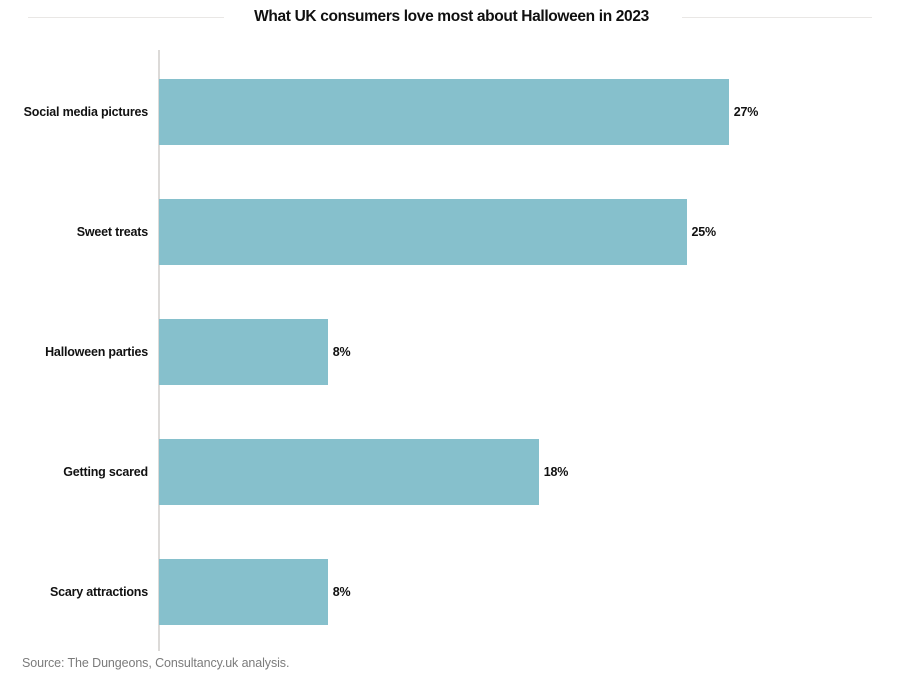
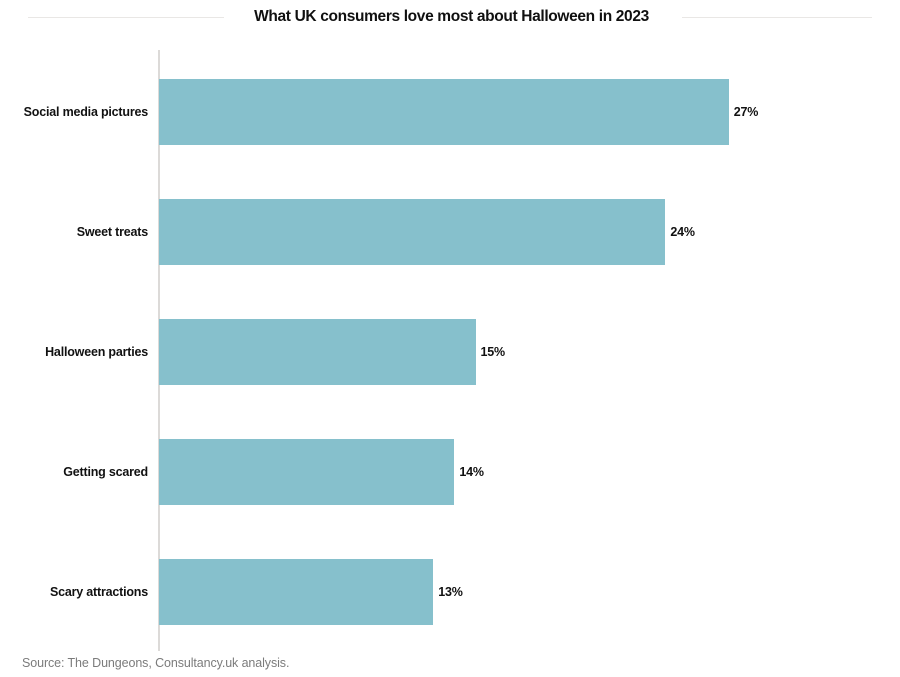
Sweet treats: 25% -> 24%
Halloween parties: 8% -> 15%
Getting scared: 18% -> 14%
Scary attractions: 8% -> 13%
